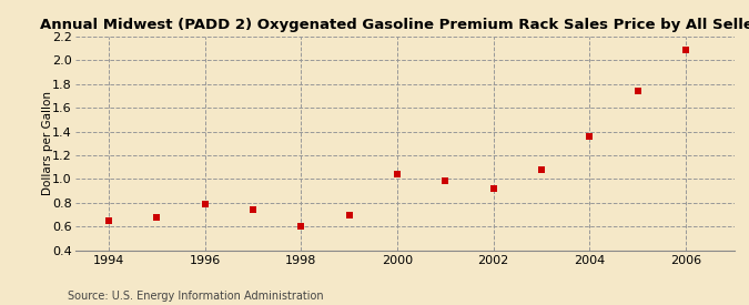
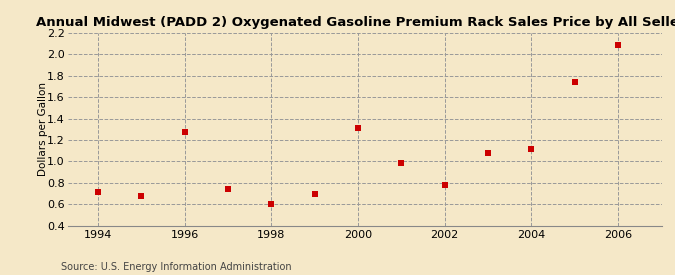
1994: 0.65 -> 0.71
1996: 0.79 -> 1.27
2000: 1.04 -> 1.31
2002: 0.92 -> 0.78
2004: 1.36 -> 1.12
